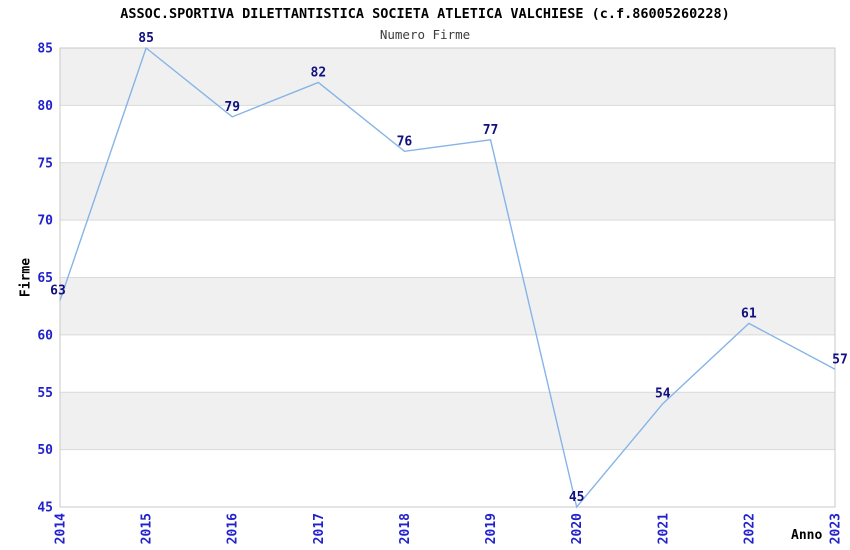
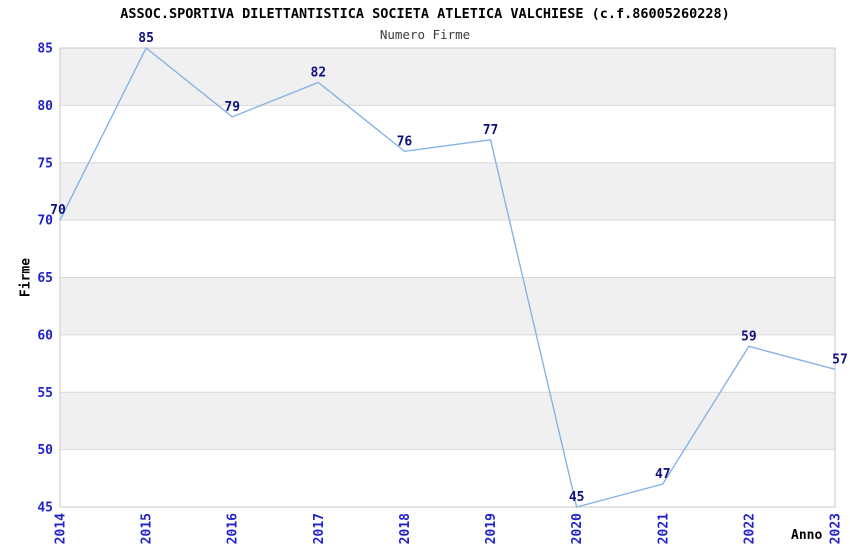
2014: 63 -> 70
2021: 54 -> 47
2022: 61 -> 59
